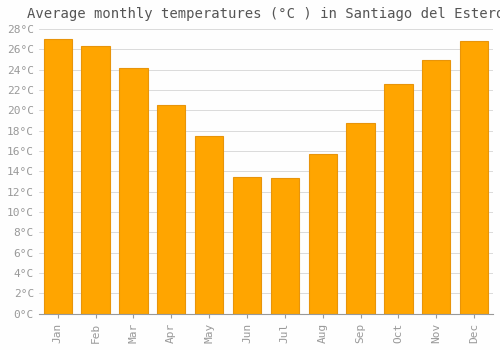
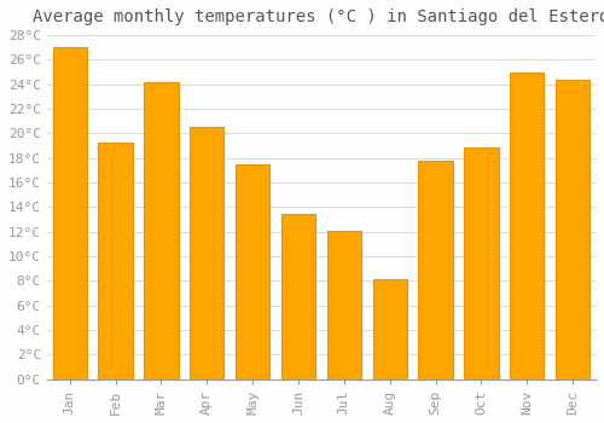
Feb: 26.3°C -> 19.3°C
Jul: 13.4°C -> 12.1°C
Aug: 15.7°C -> 8.1°C
Sep: 18.8°C -> 17.8°C
Oct: 22.6°C -> 18.9°C
Dec: 26.8°C -> 24.4°C
